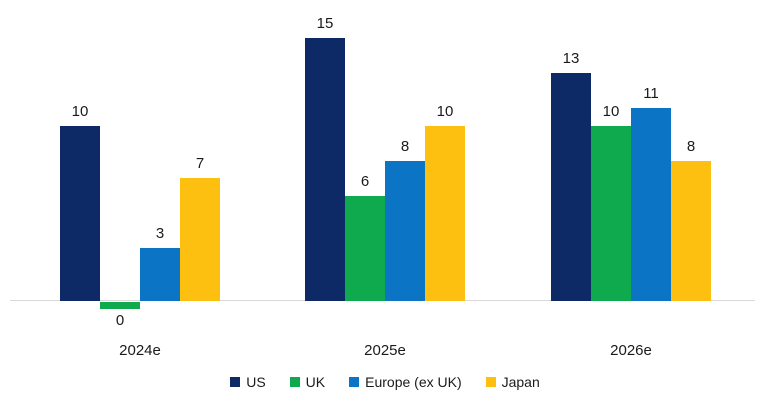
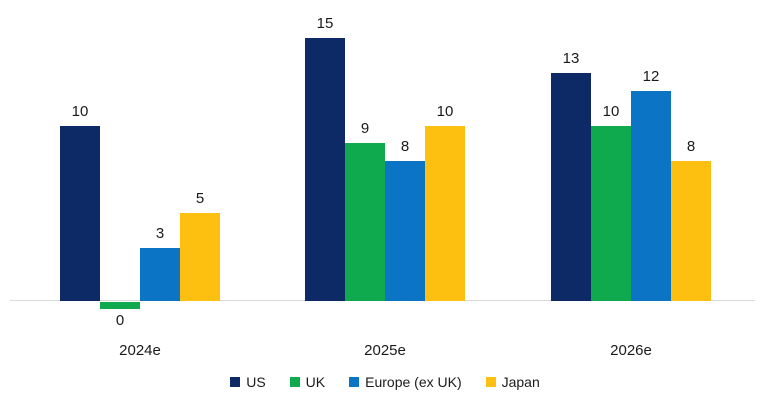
Japan/2024e: 7 -> 5
UK/2025e: 6 -> 9
Europe (ex UK)/2026e: 11 -> 12
